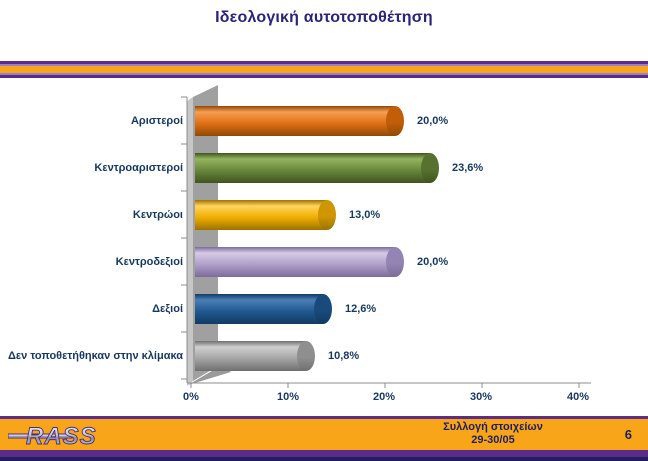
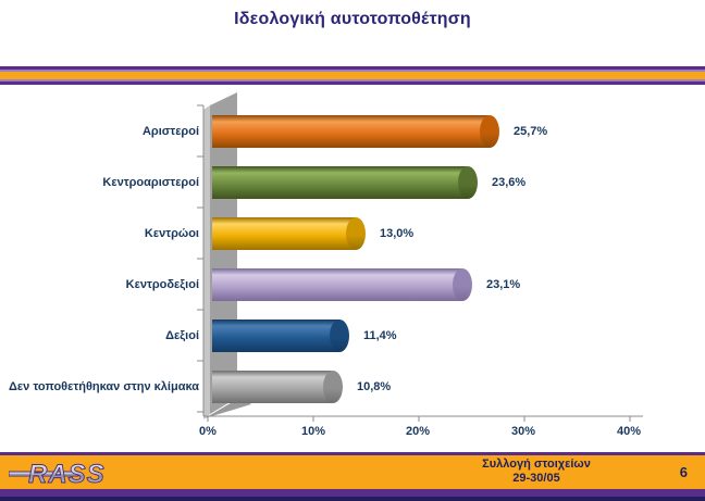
Αριστεροί: 20,0% -> 25,7%
Κεντροδεξιοί: 20,0% -> 23,1%
Δεξιοί: 12,6% -> 11,4%
